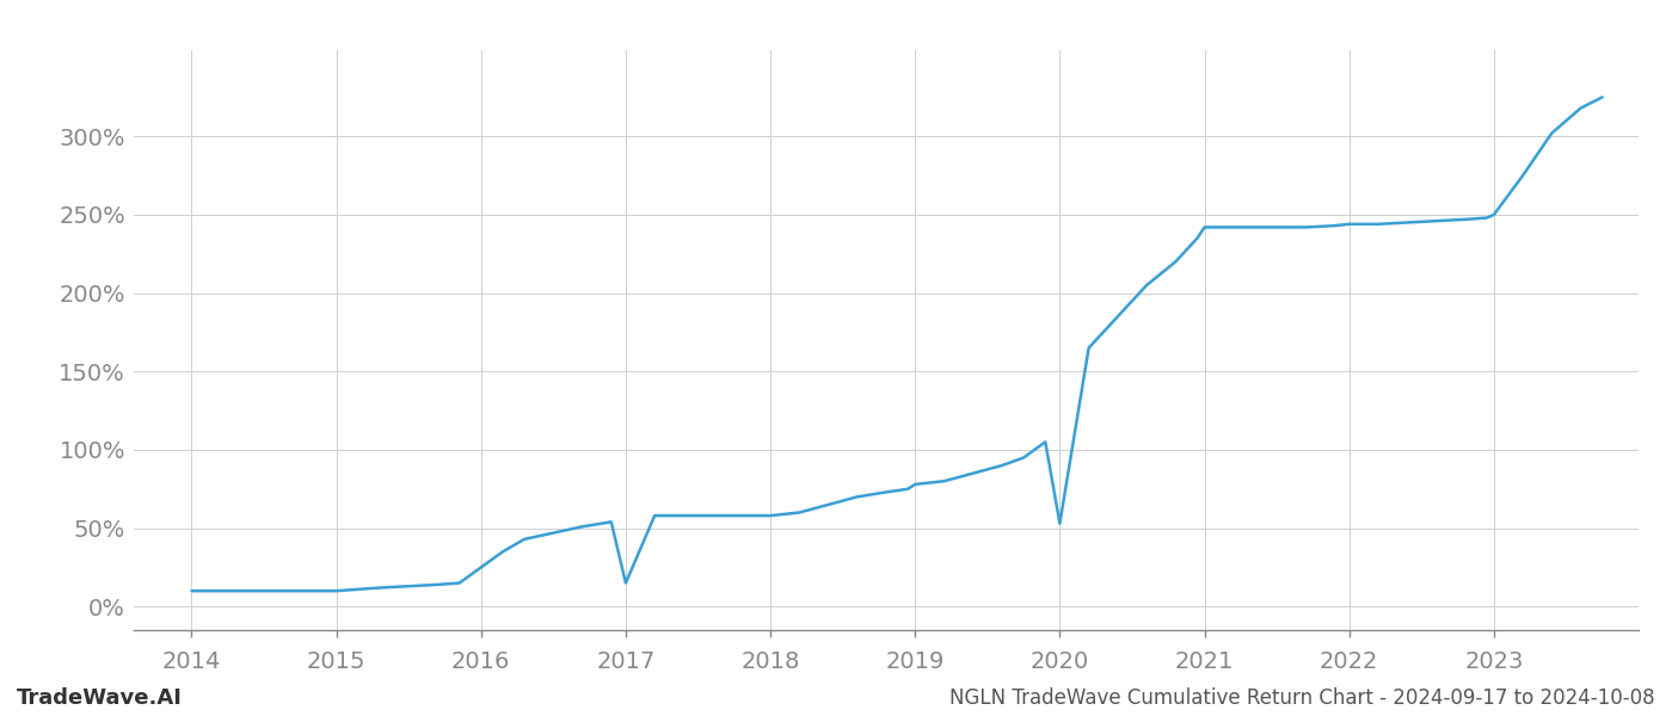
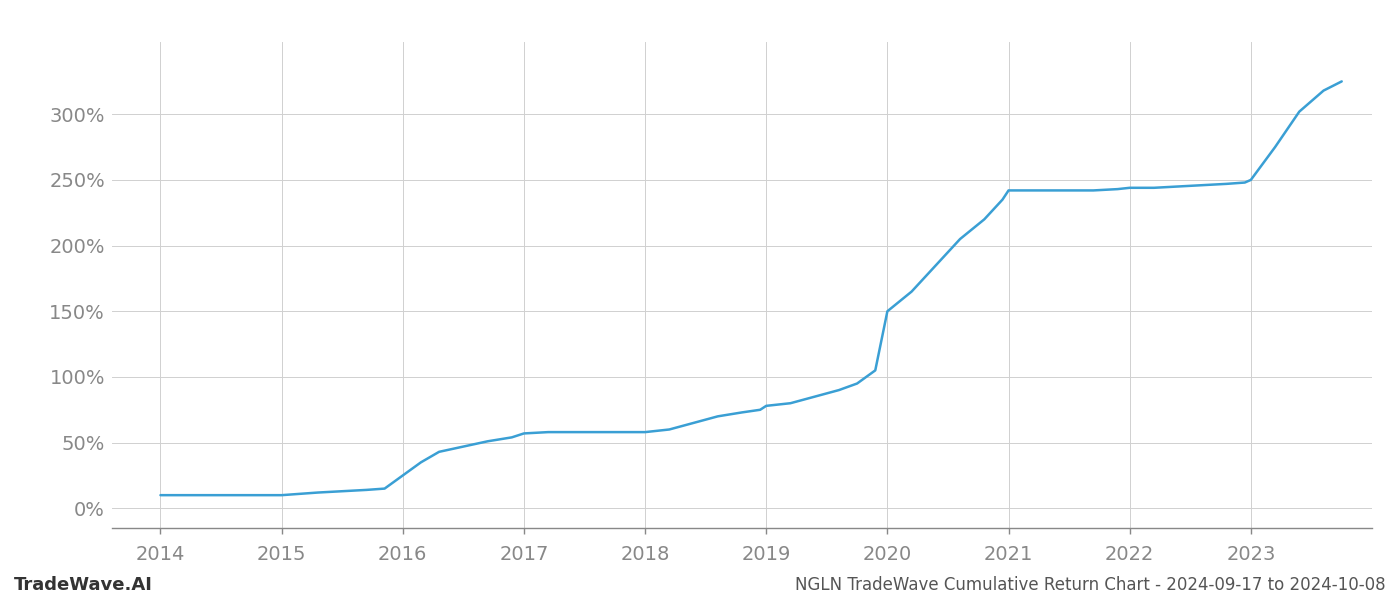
2017: 15% -> 57%
2020: 53% -> 150%
